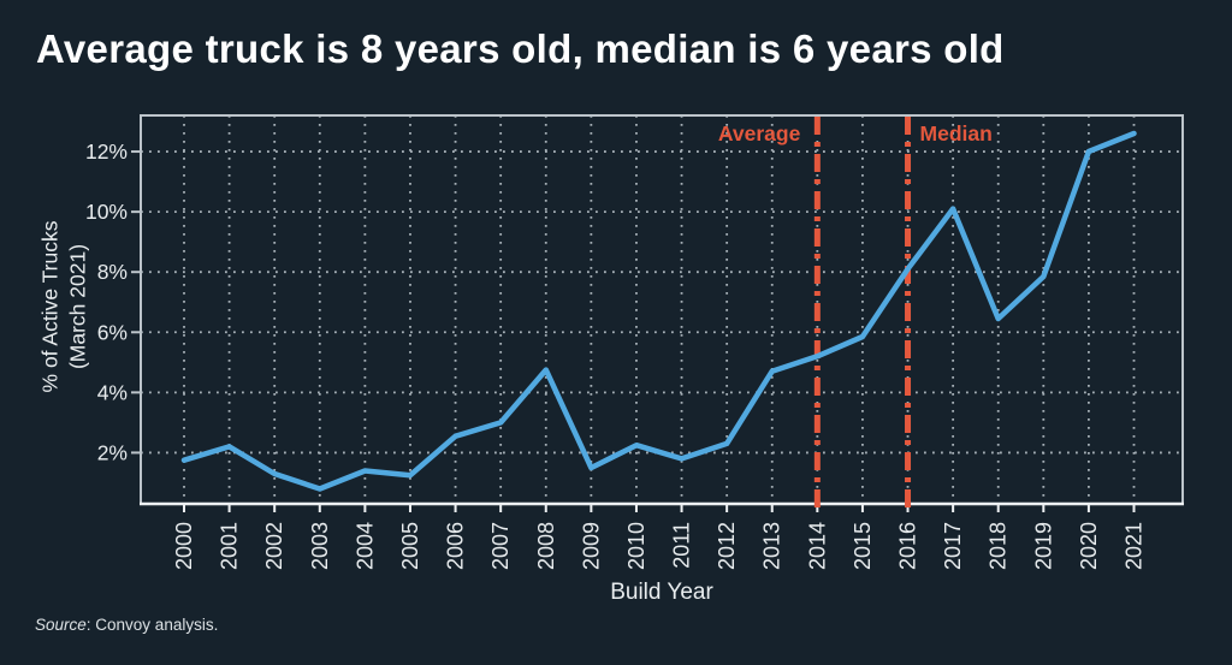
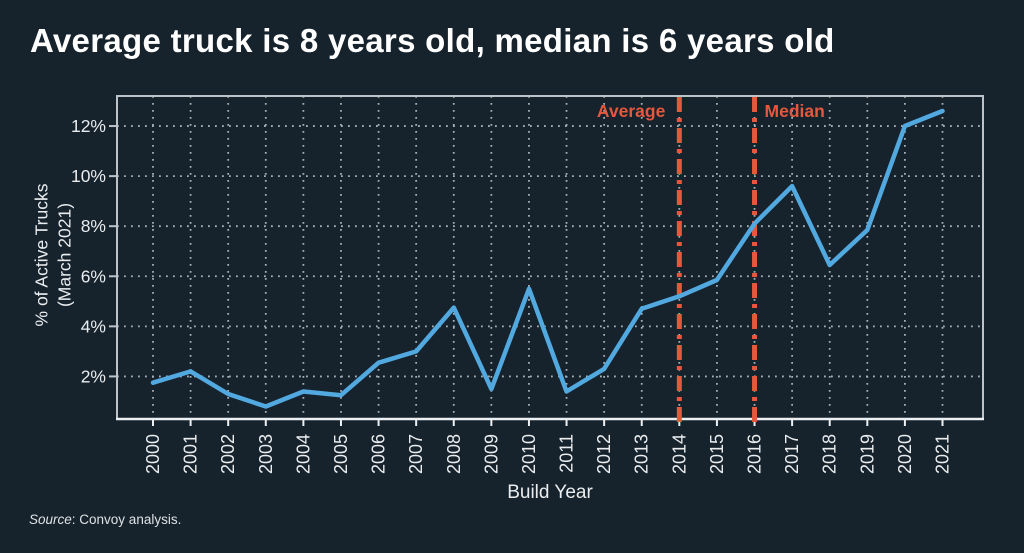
2010: 2.2% -> 5.5%
2011: 1.8% -> 1.4%
2017: 10.1% -> 9.6%
